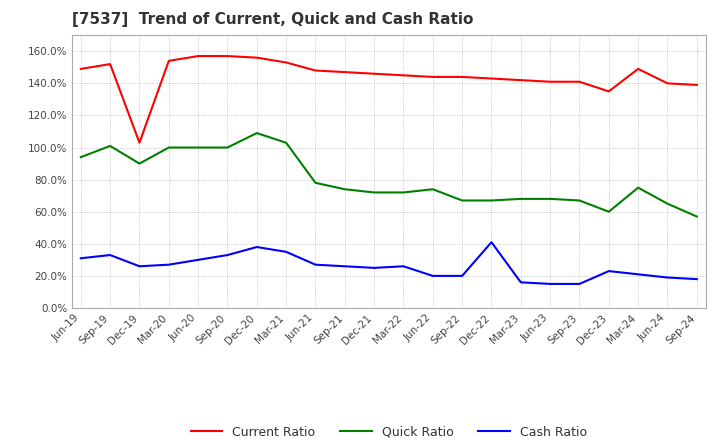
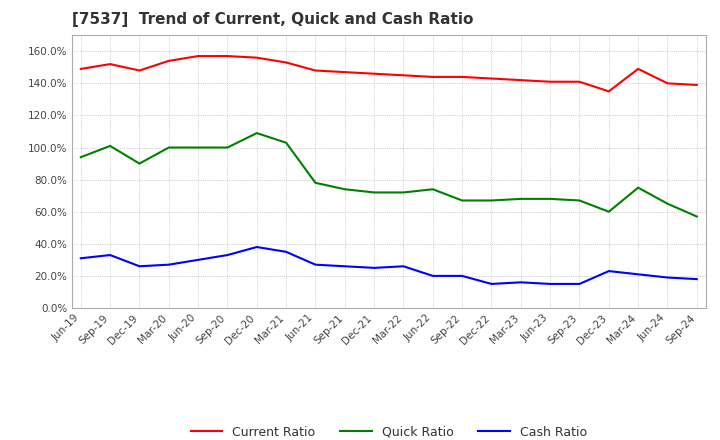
Current Ratio/Dec-19: 103% -> 148%
Cash Ratio/Dec-22: 41% -> 15%
